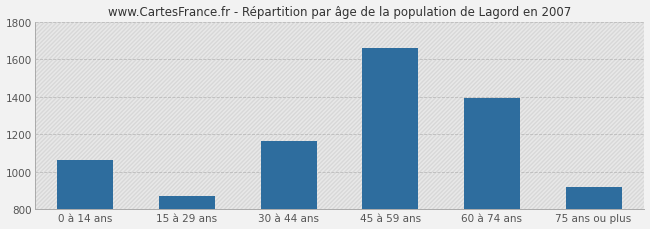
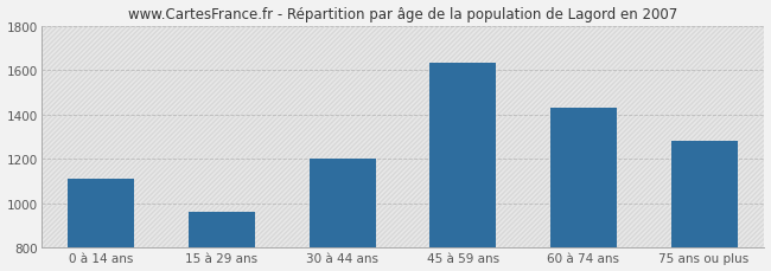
0 à 14 ans: 1060 -> 1110
15 à 29 ans: 870 -> 960
30 à 44 ans: 1160 -> 1200
45 à 59 ans: 1660 -> 1630
60 à 74 ans: 1390 -> 1430
75 ans ou plus: 920 -> 1280
